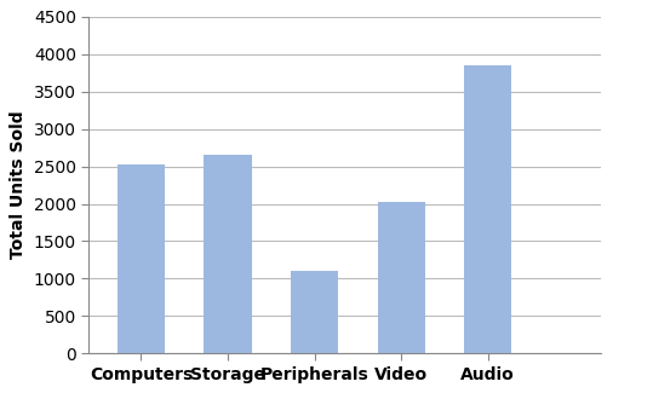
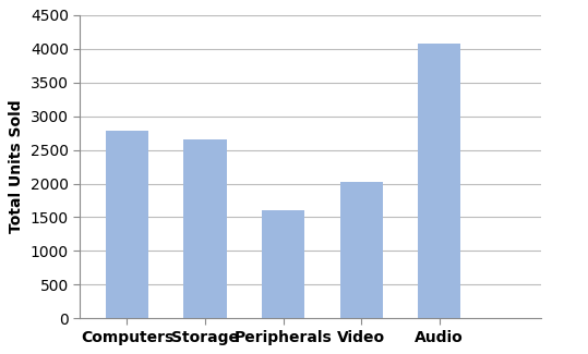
Computers: 2530 -> 2780
Peripherals: 1100 -> 1600
Audio: 3850 -> 4080
